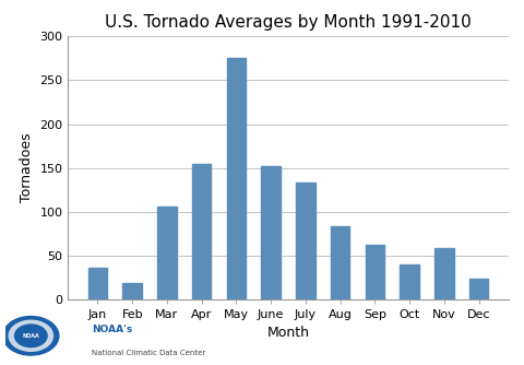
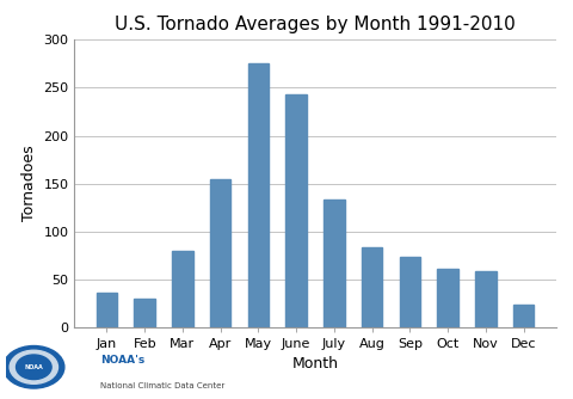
Feb: 18 -> 30
Mar: 106 -> 80
June: 152 -> 243
Sep: 62 -> 73
Oct: 40 -> 61
